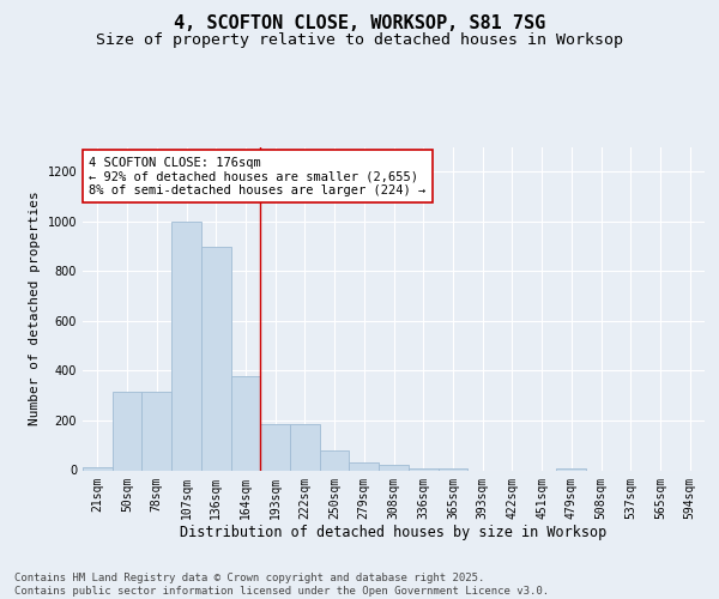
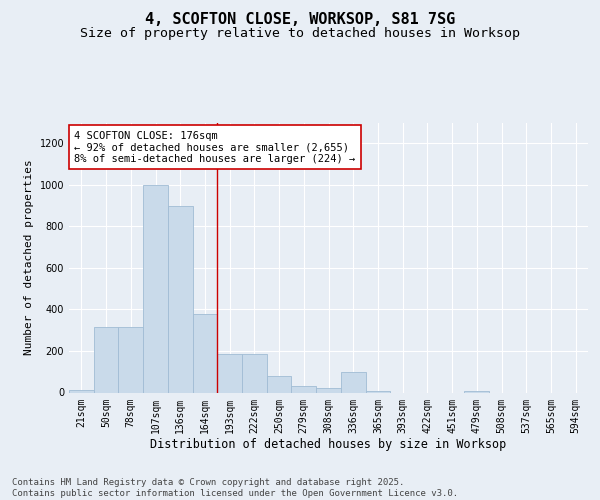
336sqm: 5 -> 100
